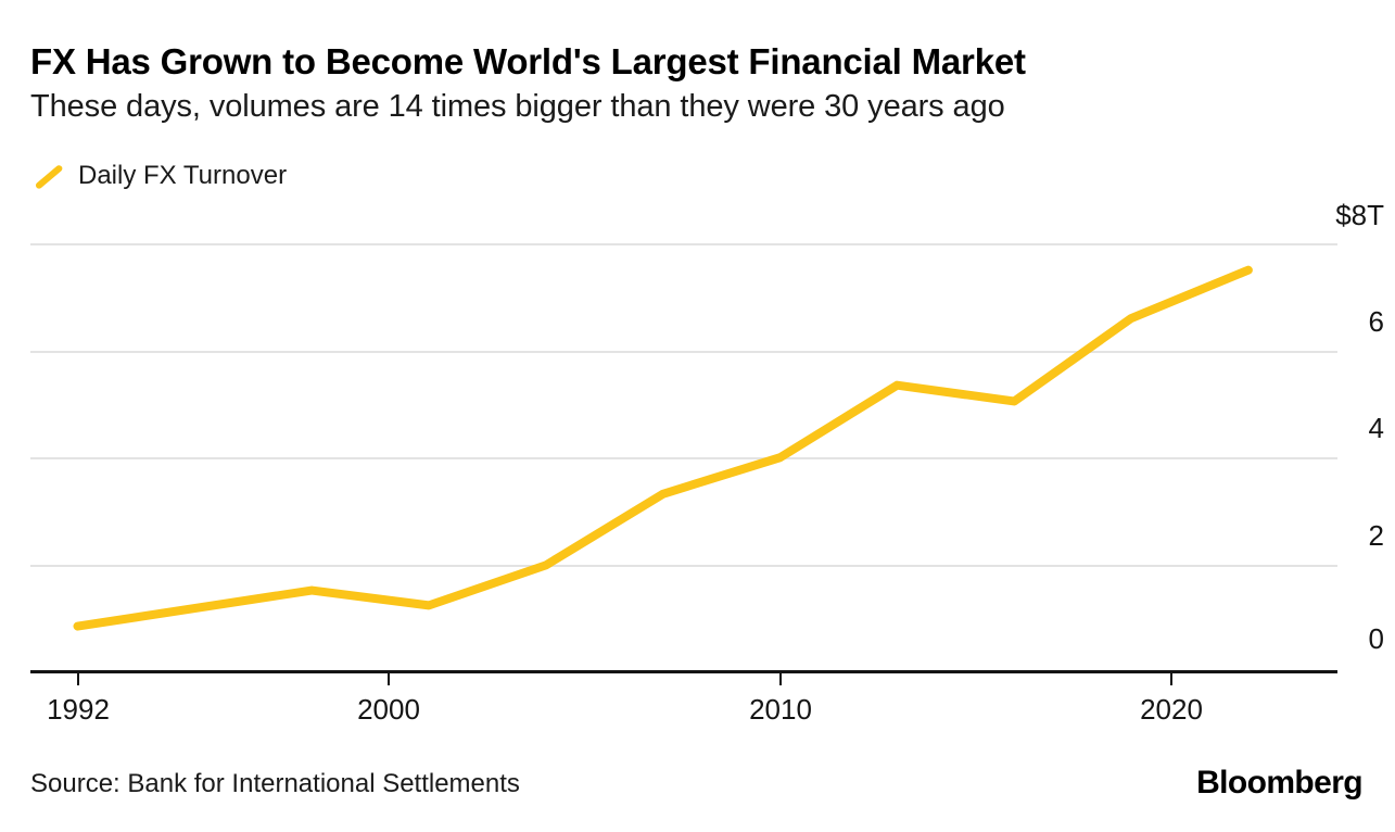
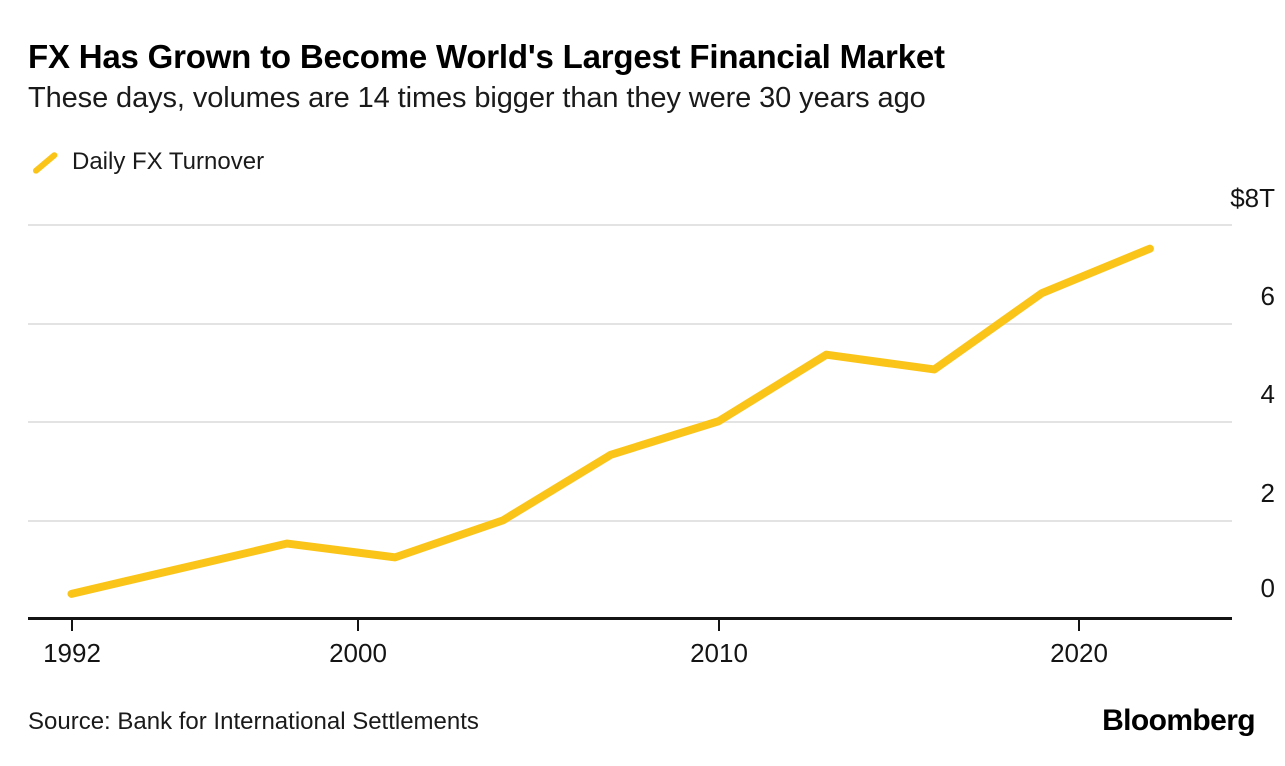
1992: 0.8 -> 0.5
